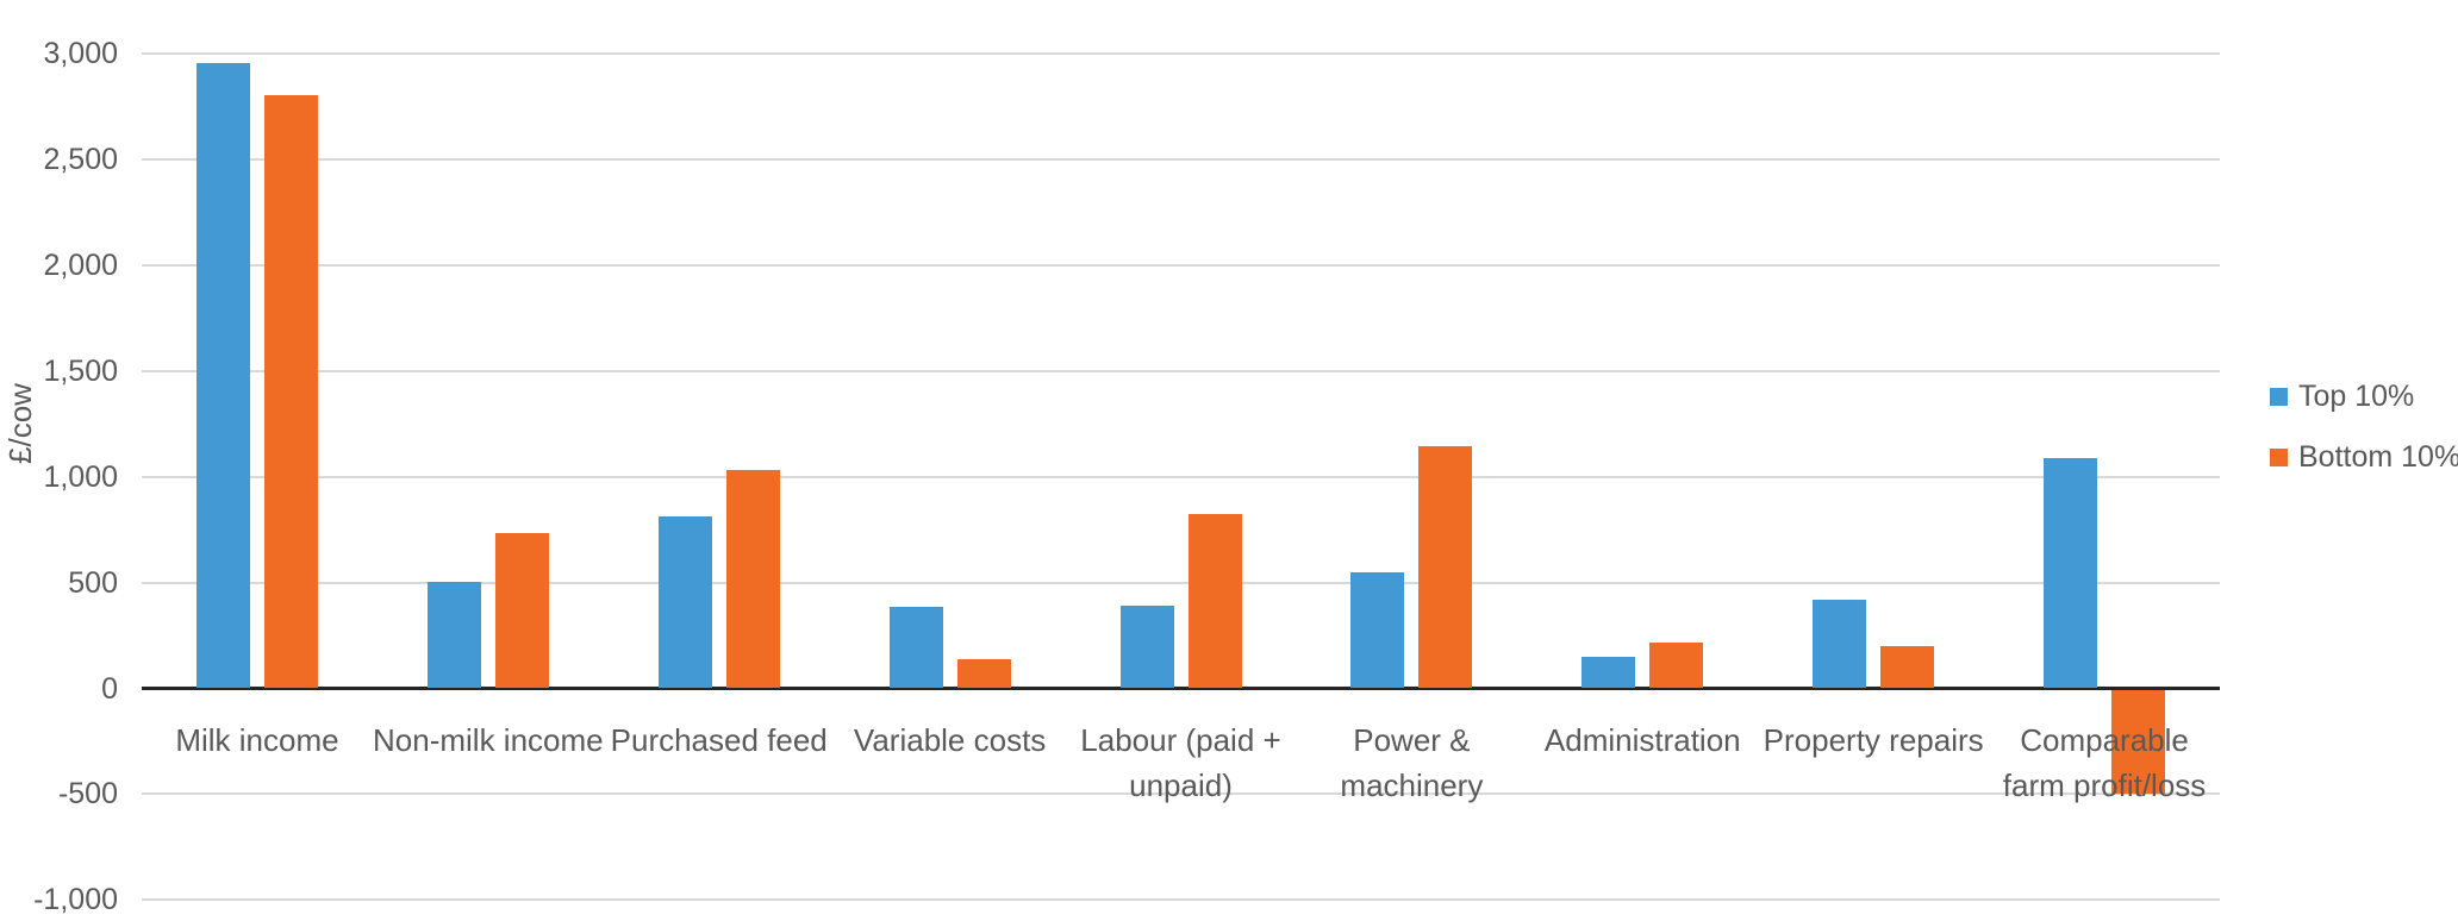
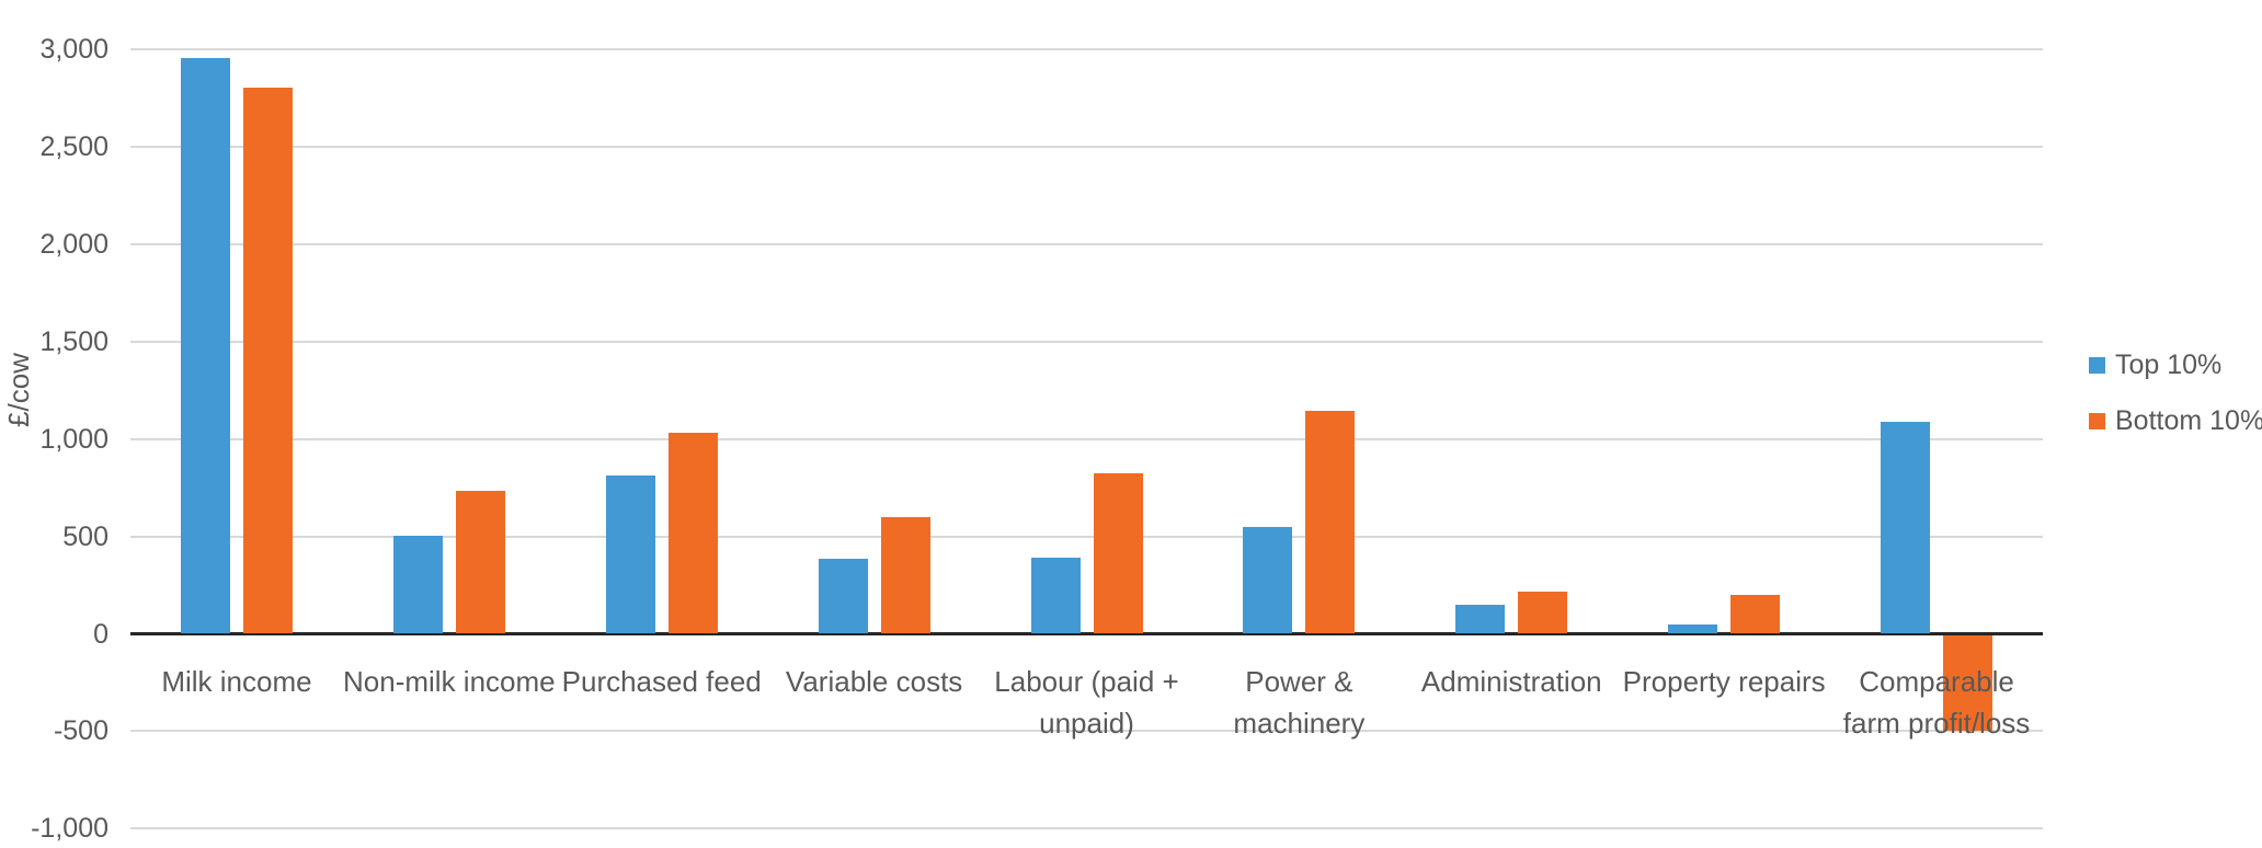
Bottom 10%/Variable costs: 140 -> 600
Top 10%/Property repairs: 420 -> 50
